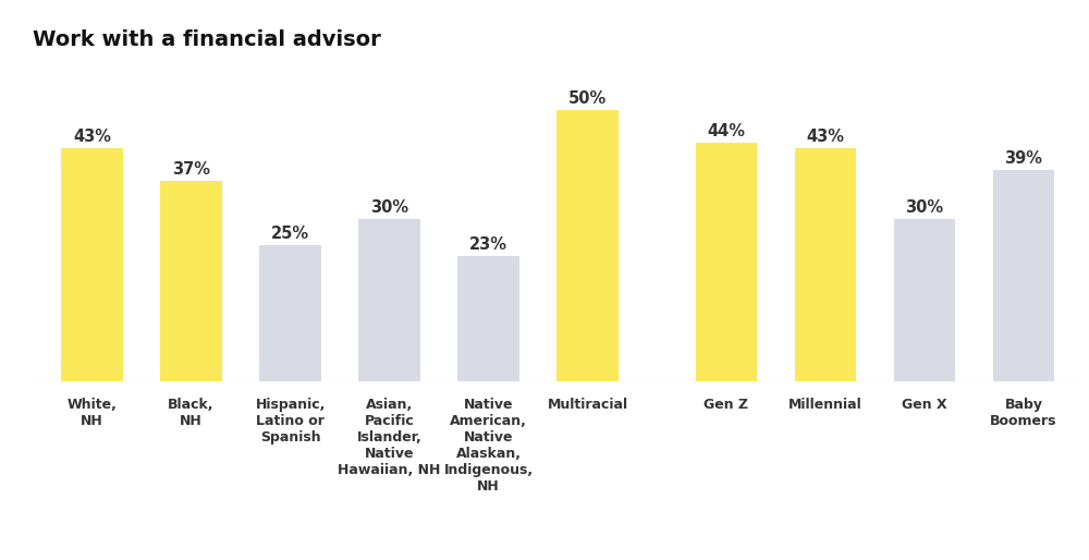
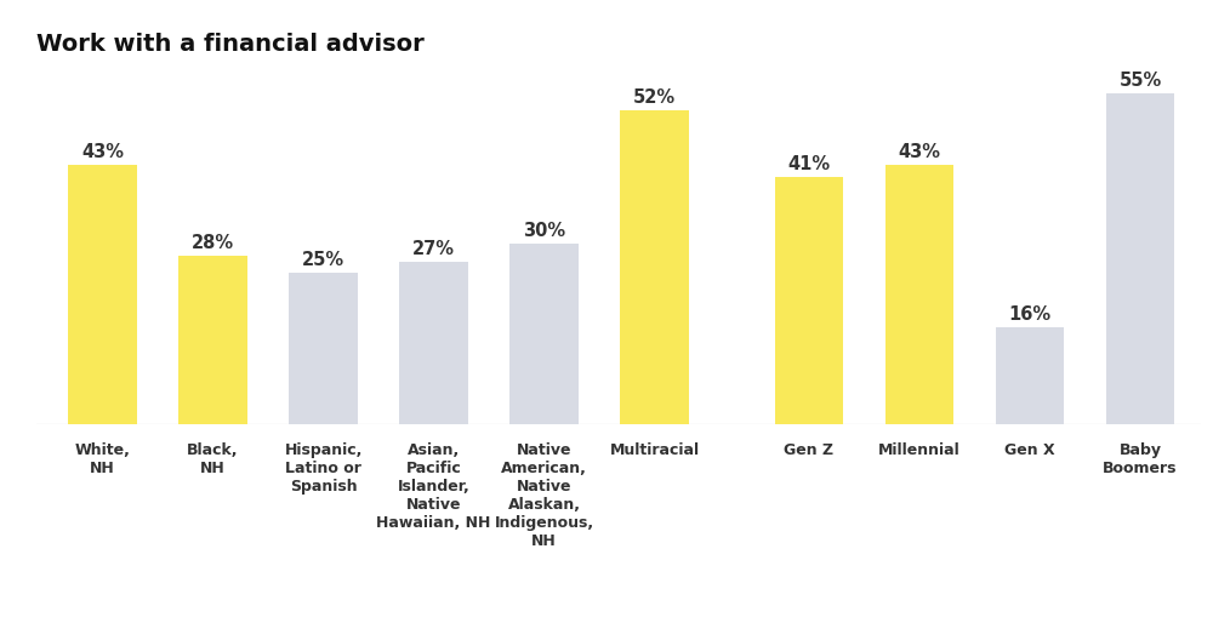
Black, NH: 37% -> 28%
Asian, Pacific Islander, Native Hawaiian, NH: 30% -> 27%
Native American, Native Alaskan, Indigenous, NH: 23% -> 30%
Multiracial: 50% -> 52%
Gen Z: 44% -> 41%
Gen X: 30% -> 16%
Baby Boomers: 39% -> 55%
